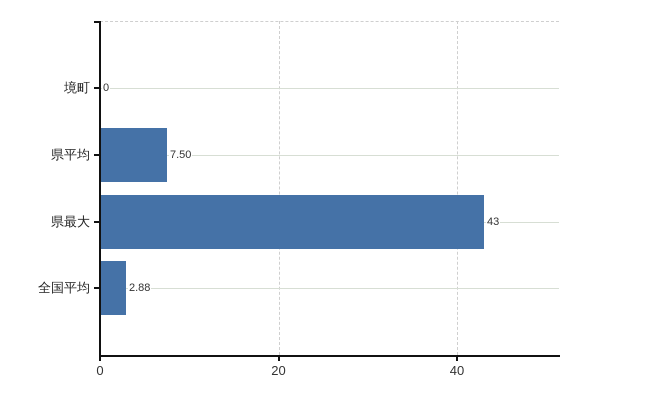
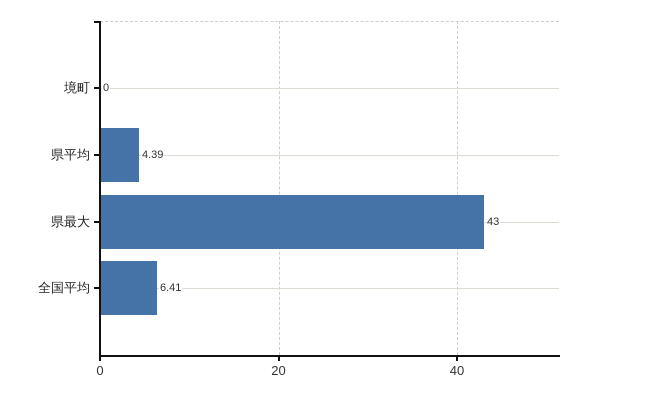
県平均: 7.50 -> 4.39
全国平均: 2.88 -> 6.41
